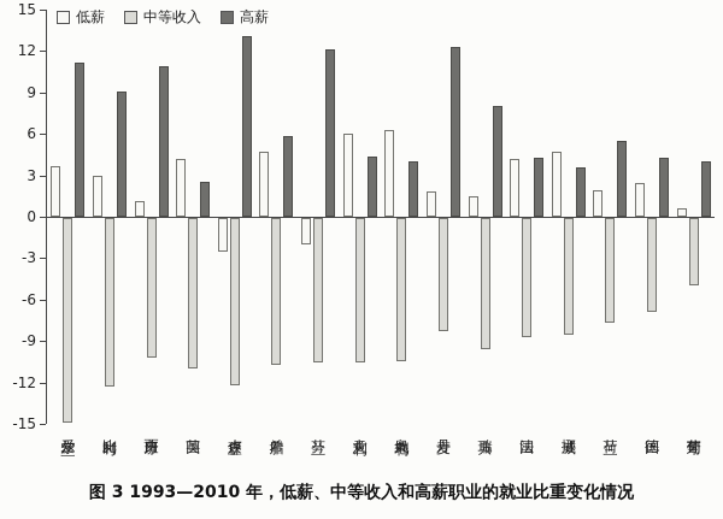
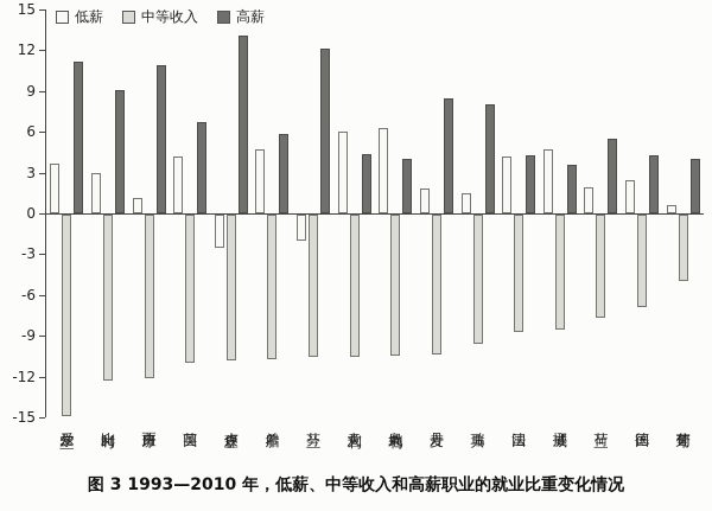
中等收入/西班牙: -10.1 -> -12.0
高薪/英国: 2.5 -> 6.7
中等收入/卢森堡: -12.1 -> -10.7
中等收入/丹麦: -8.2 -> -10.3
高薪/丹麦: 12.3 -> 8.5
